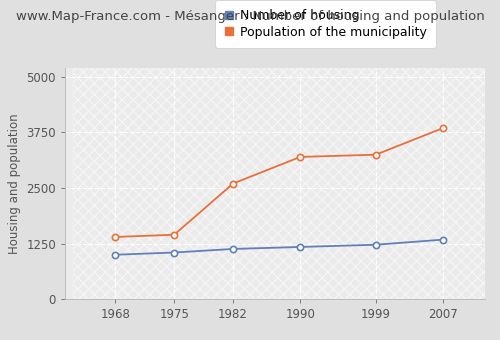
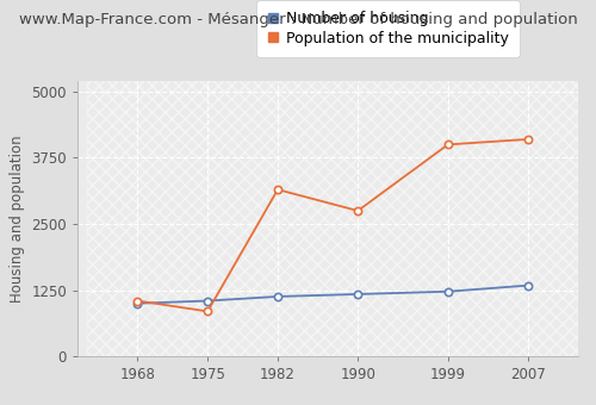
Population of the municipality/1968: 1400 -> 1050
Population of the municipality/1975: 1450 -> 850
Population of the municipality/1982: 2600 -> 3150
Population of the municipality/1990: 3200 -> 2750
Population of the municipality/1999: 3250 -> 4000
Population of the municipality/2007: 3850 -> 4100
